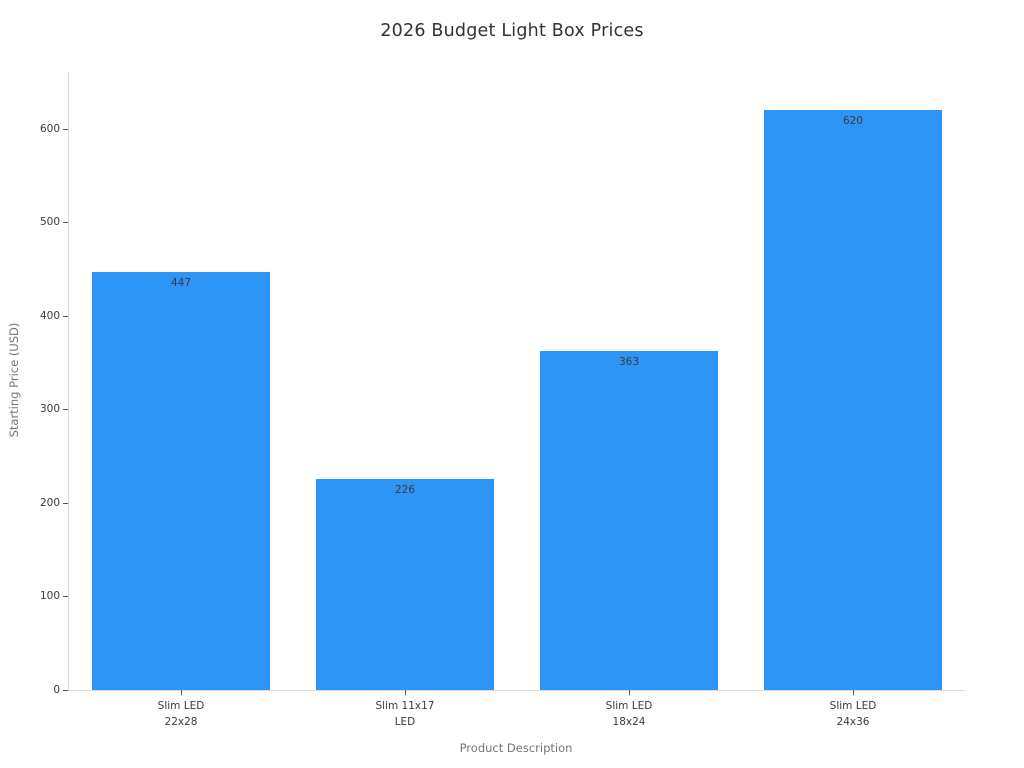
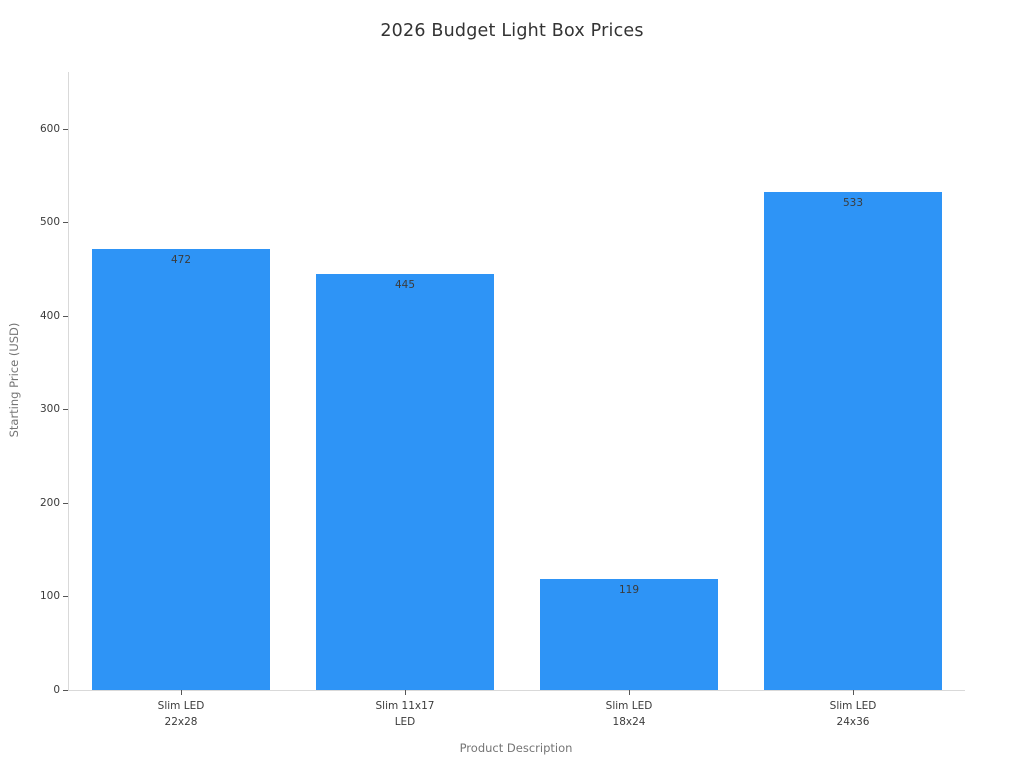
Slim LED 22x28: 447 -> 472
Slim 11x17 LED: 226 -> 445
Slim LED 18x24: 363 -> 119
Slim LED 24x36: 620 -> 533
